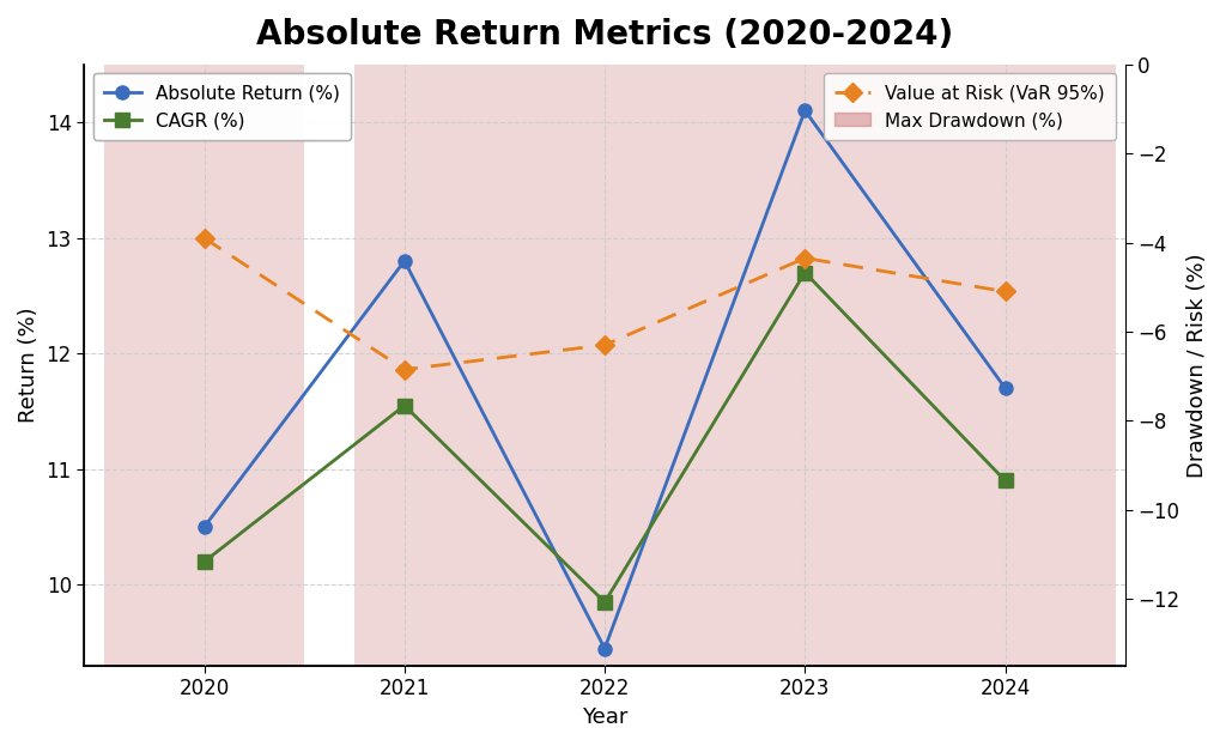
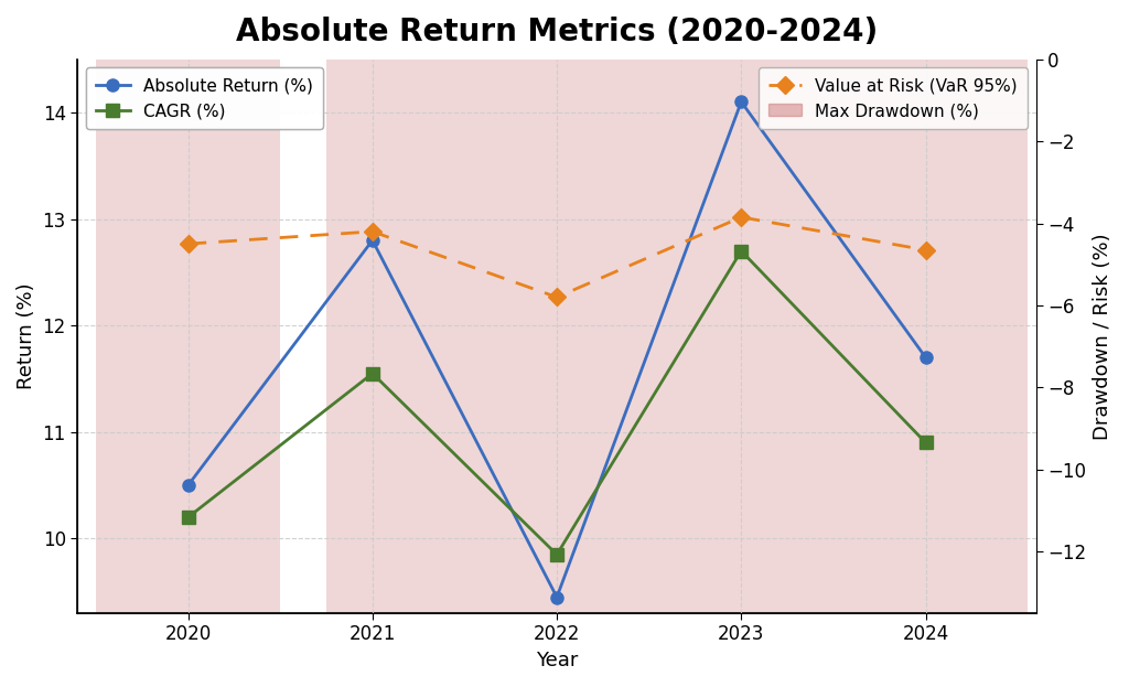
Value at Risk (VaR 95%)/2020: -3.90 -> -4.50
Value at Risk (VaR 95%)/2021: -6.85 -> -4.20
Value at Risk (VaR 95%)/2022: -6.30 -> -5.80
Value at Risk (VaR 95%)/2023: -4.35 -> -3.85
Value at Risk (VaR 95%)/2024: -5.10 -> -4.65
